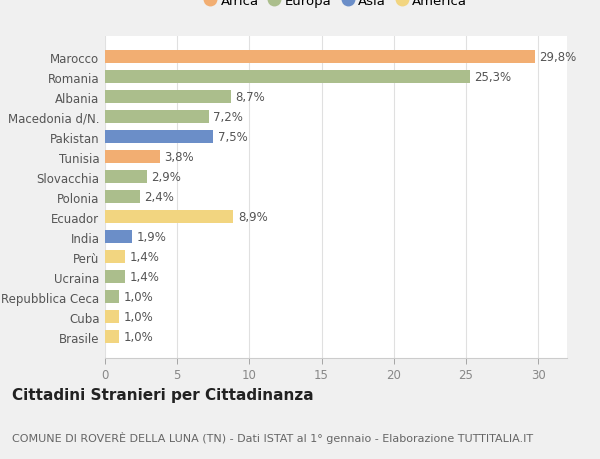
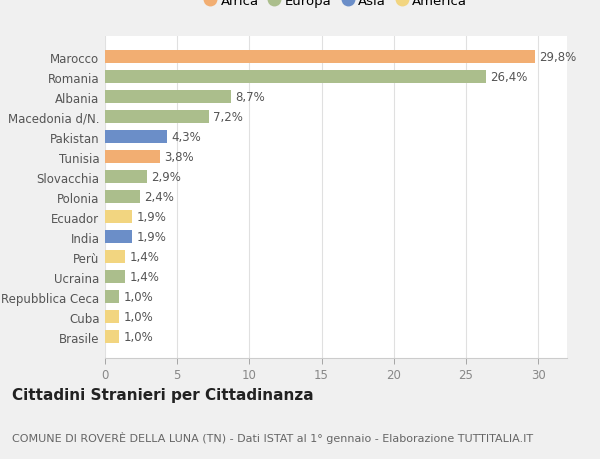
Romania: 25,3% -> 26,4%
Pakistan: 7,5% -> 4,3%
Ecuador: 8,9% -> 1,9%
